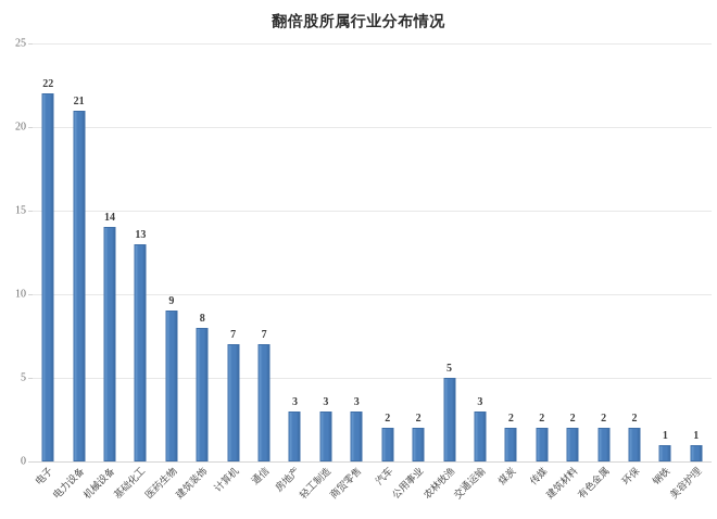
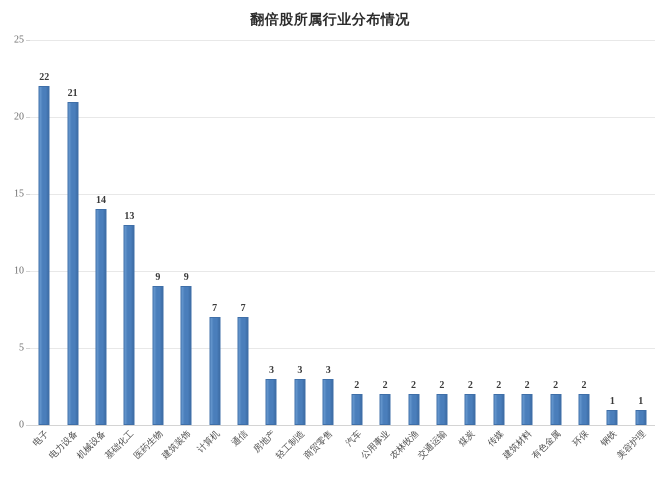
建筑装饰: 8 -> 9
农林牧渔: 5 -> 2
交通运输: 3 -> 2
